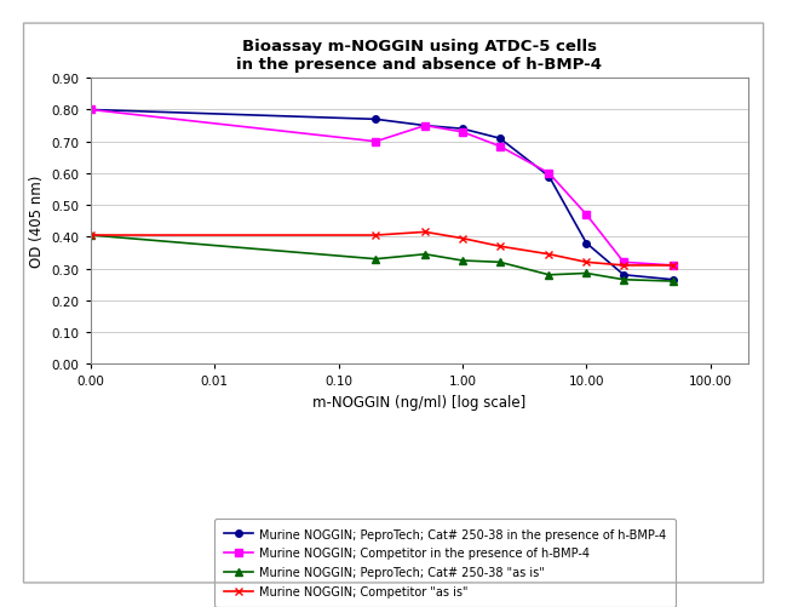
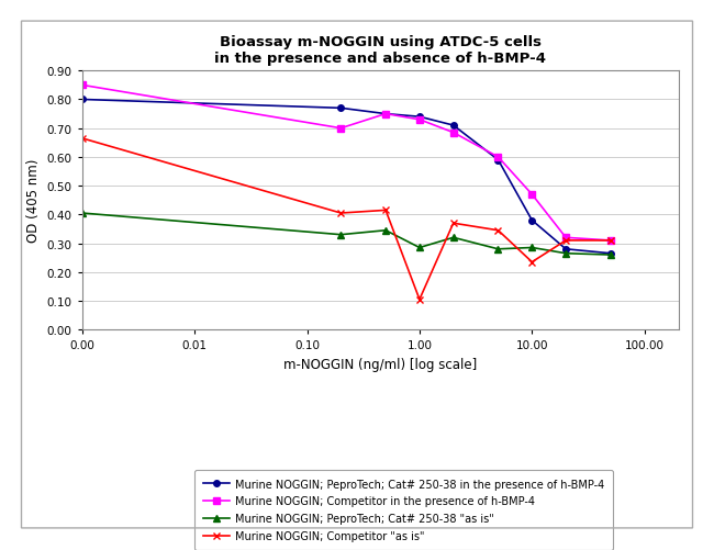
Murine NOGGIN; Competitor in the presence of h-BMP-4/0.00: 0.800 -> 0.850
Murine NOGGIN; Competitor "as is"/0.00: 0.405 -> 0.665
Murine NOGGIN; PeproTech; Cat# 250-38 "as is"/1.00: 0.325 -> 0.285
Murine NOGGIN; Competitor "as is"/1.00: 0.395 -> 0.105
Murine NOGGIN; Competitor "as is"/10.00: 0.320 -> 0.235
